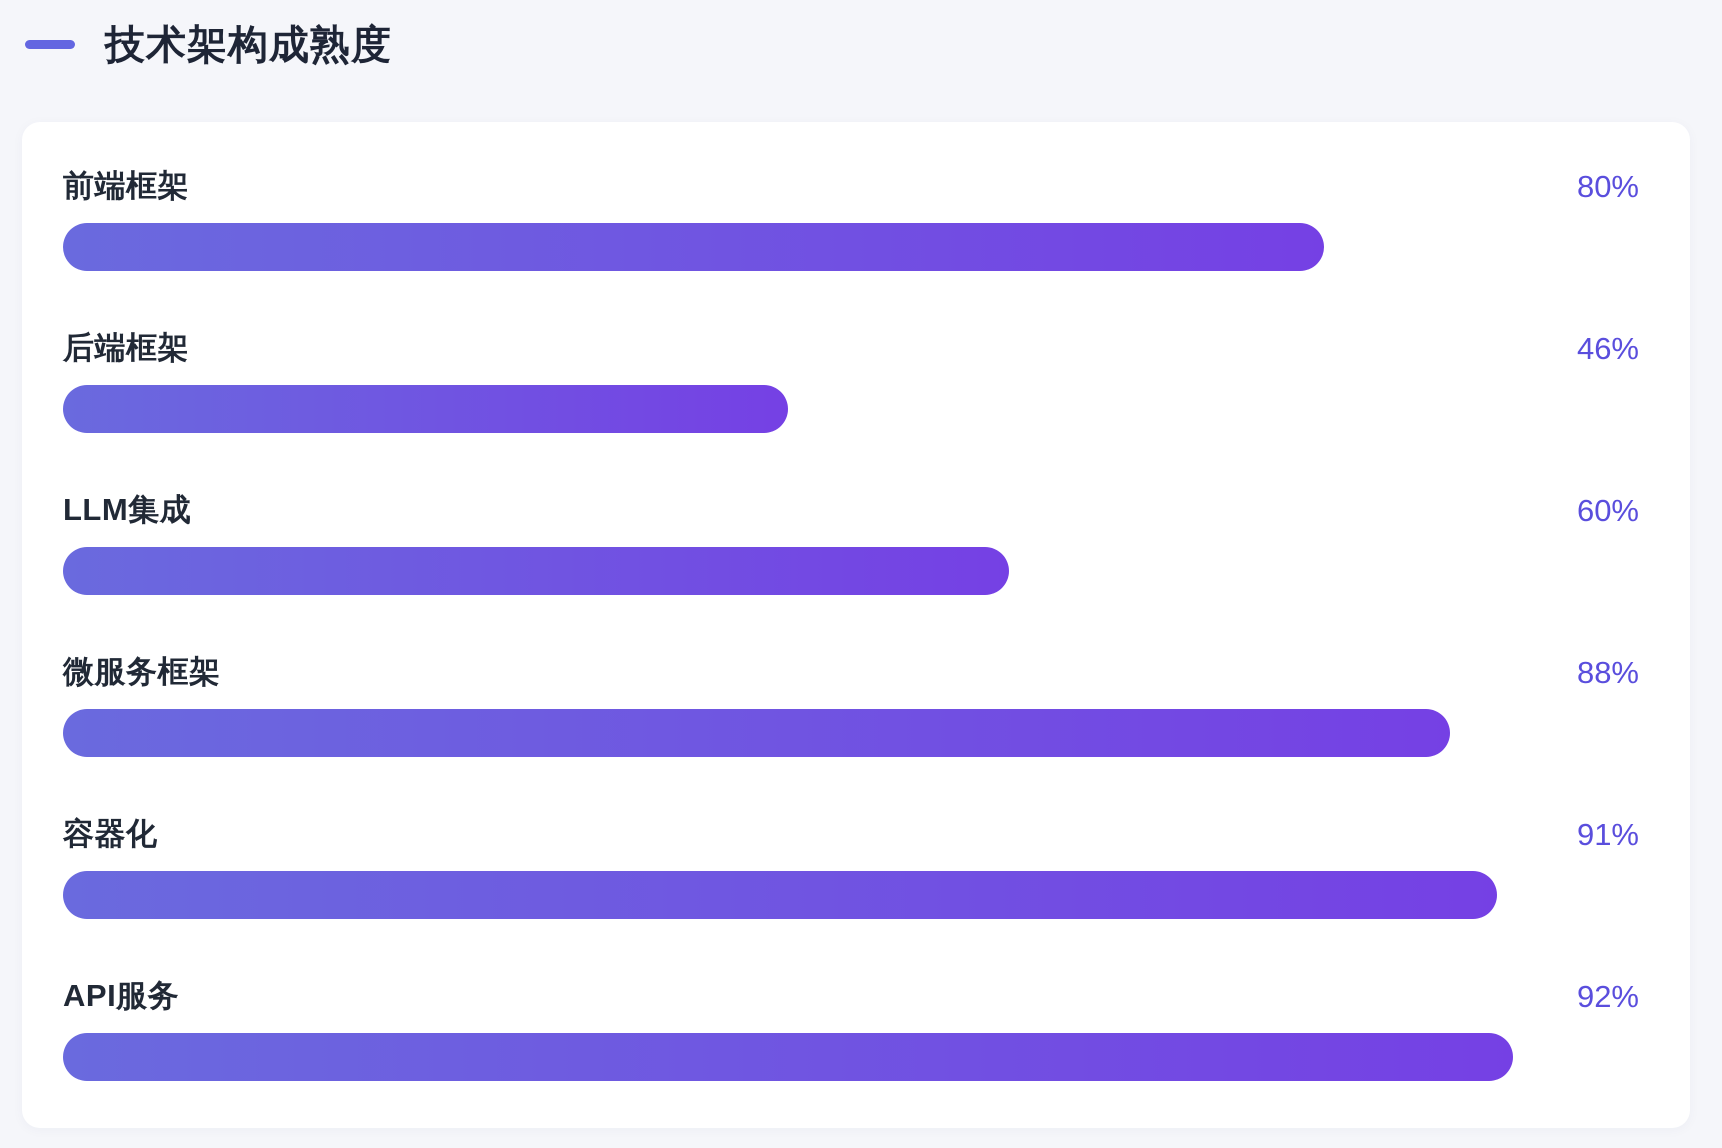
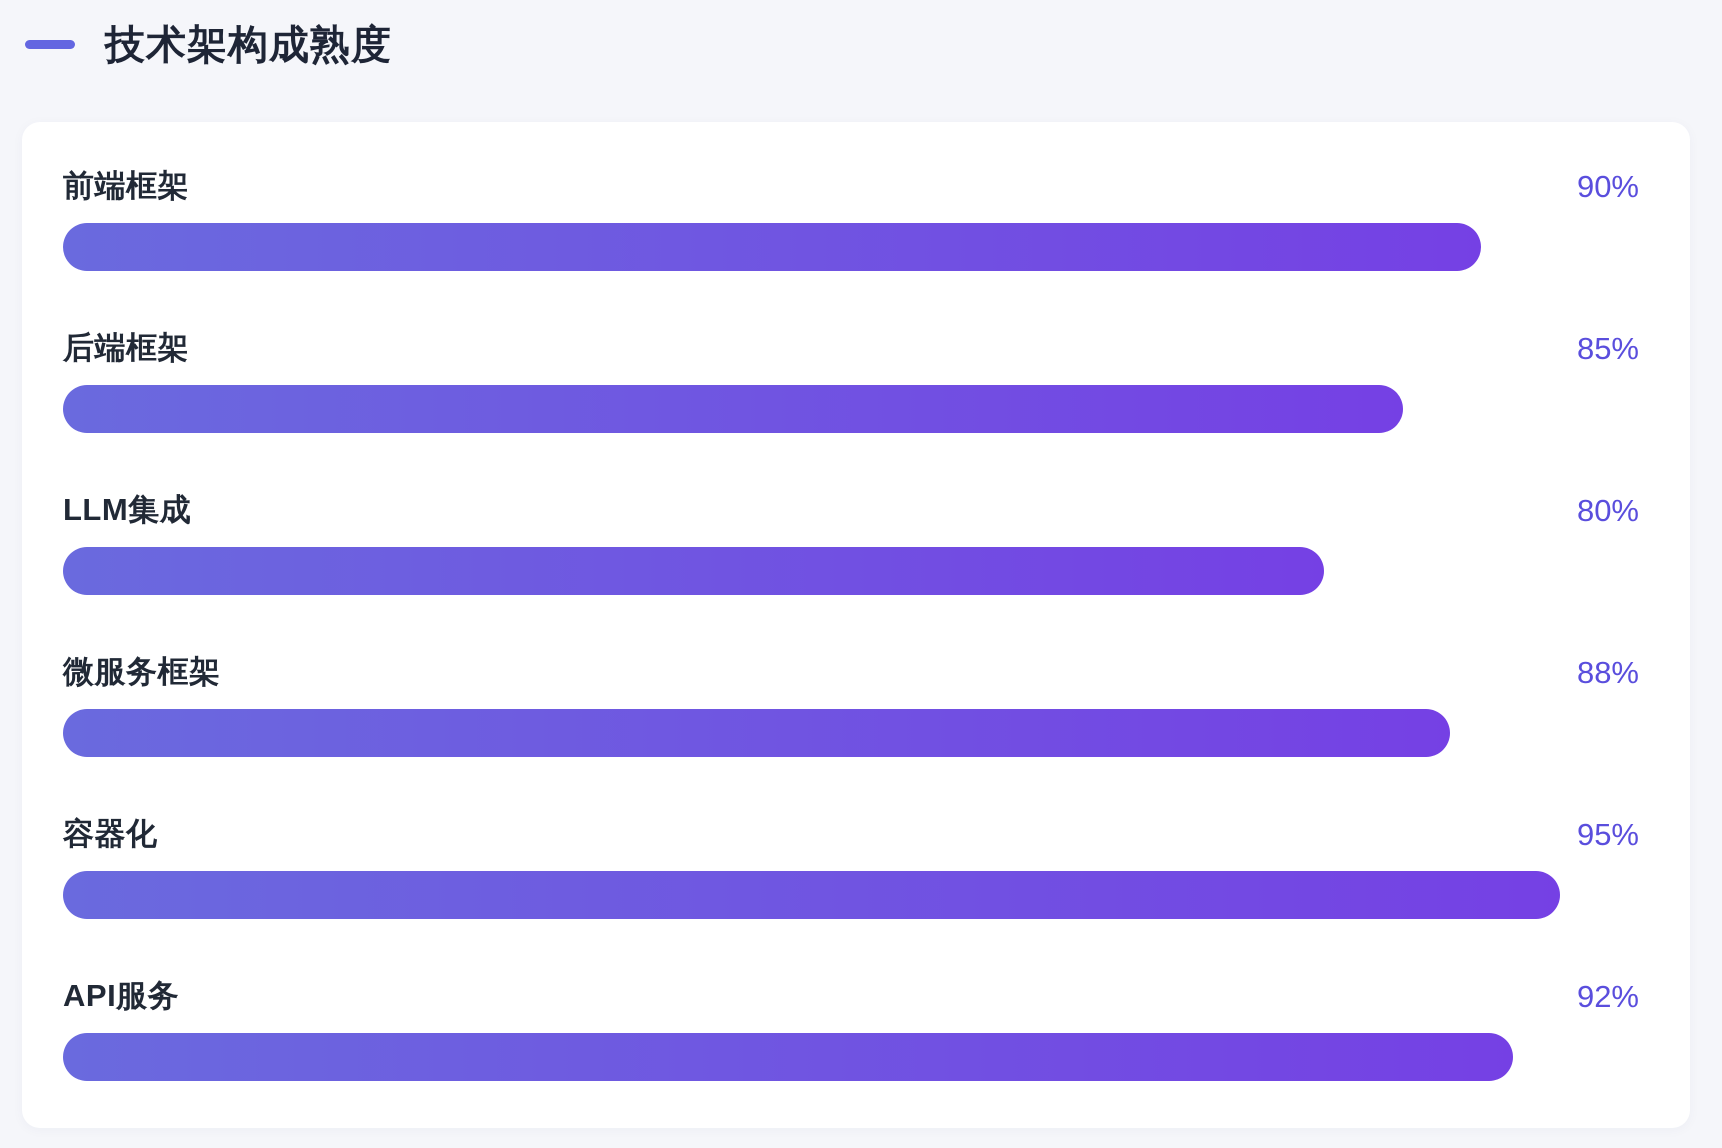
前端框架: 80% -> 90%
后端框架: 46% -> 85%
LLM集成: 60% -> 80%
容器化: 91% -> 95%
